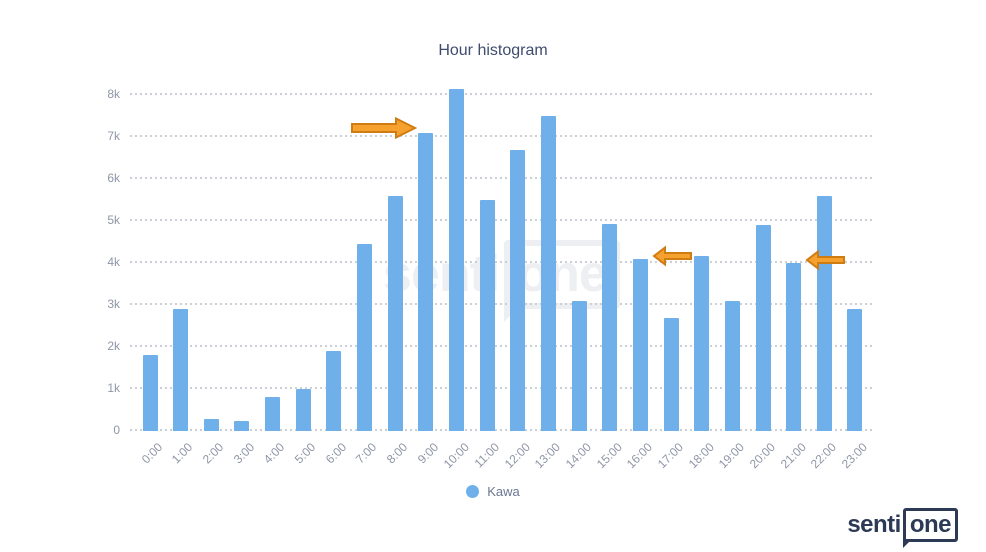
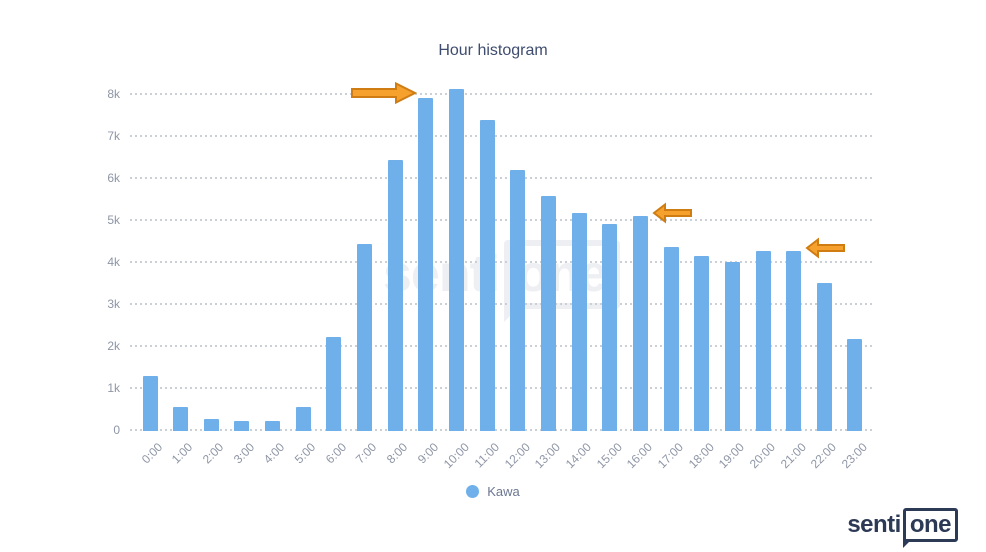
0:00: 1.8k -> 1.3k
1:00: 2.9k -> 0.6k
4:00: 0.8k -> 0.2k
5:00: 1.0k -> 0.6k
6:00: 1.9k -> 2.2k
8:00: 5.6k -> 6.5k
9:00: 7.1k -> 7.9k
11:00: 5.5k -> 7.4k
12:00: 6.7k -> 6.2k
13:00: 7.5k -> 5.6k
14:00: 3.1k -> 5.2k
16:00: 4.1k -> 5.1k
17:00: 2.7k -> 4.4k
19:00: 3.1k -> 4.0k
20:00: 4.9k -> 4.3k
21:00: 4.0k -> 4.3k
22:00: 5.6k -> 3.5k
23:00: 2.9k -> 2.2k
